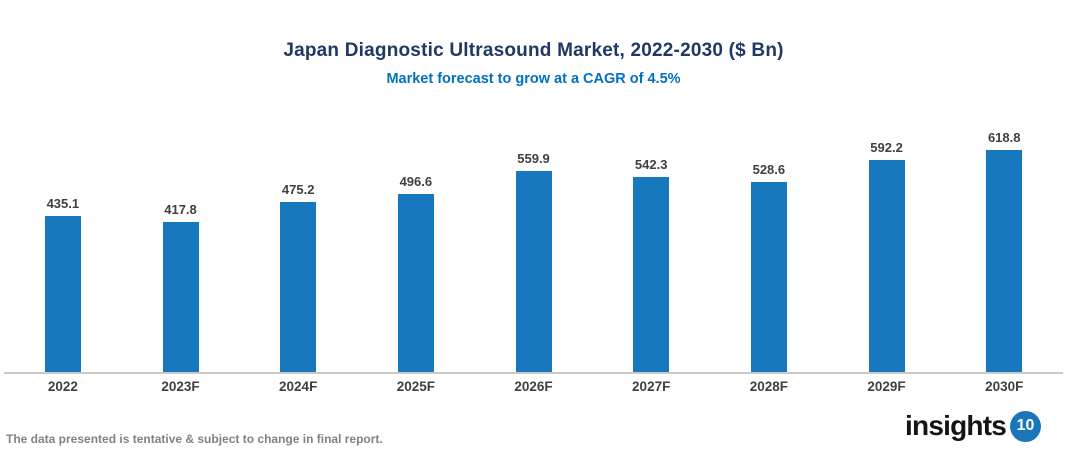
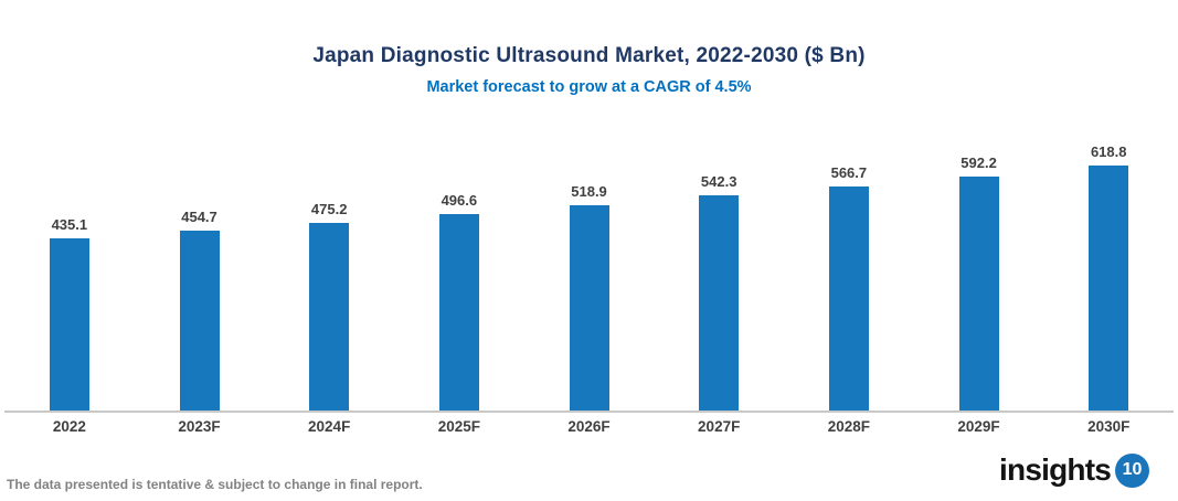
2023F: 417.8 -> 454.7
2026F: 559.9 -> 518.9
2028F: 528.6 -> 566.7
